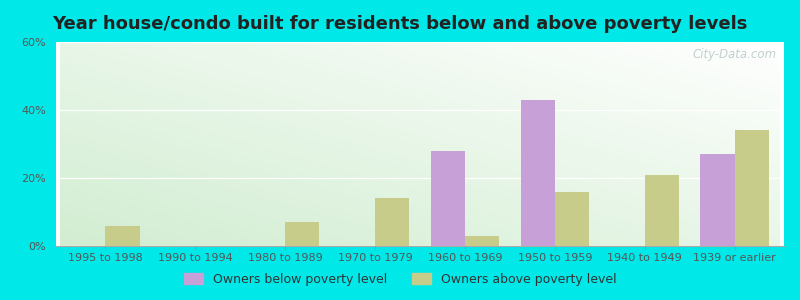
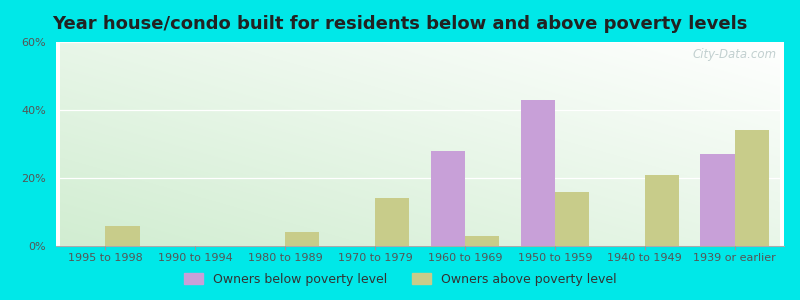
Owners above poverty level/1980 to 1989: 7% -> 4%
